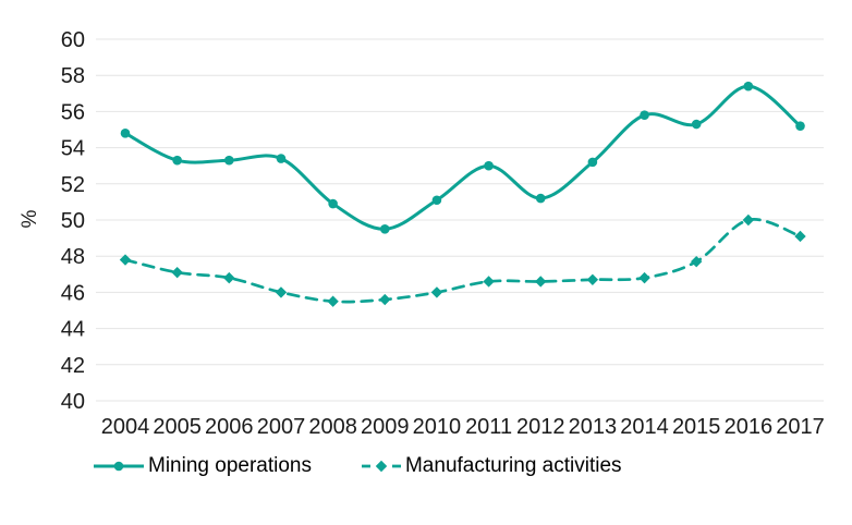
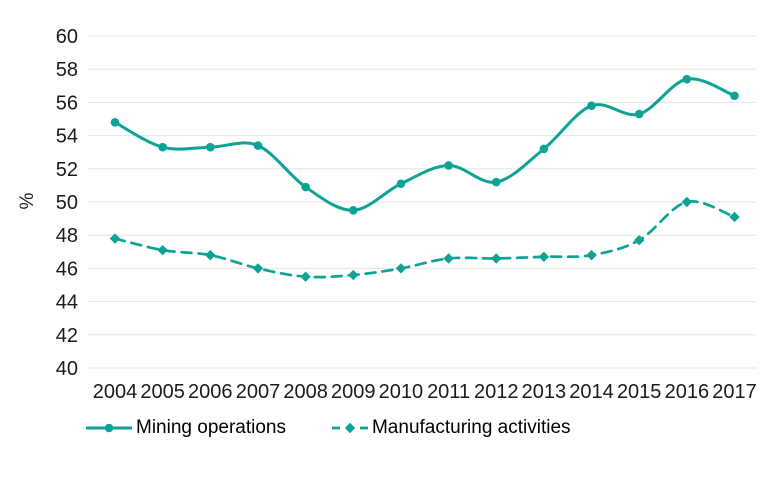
Mining operations/2011: 53.0 -> 52.2
Mining operations/2017: 55.2 -> 56.4
